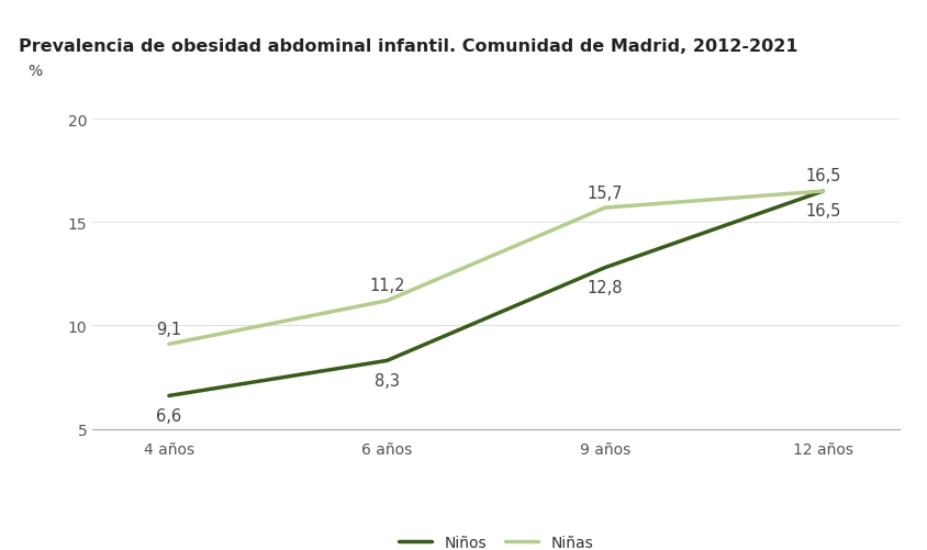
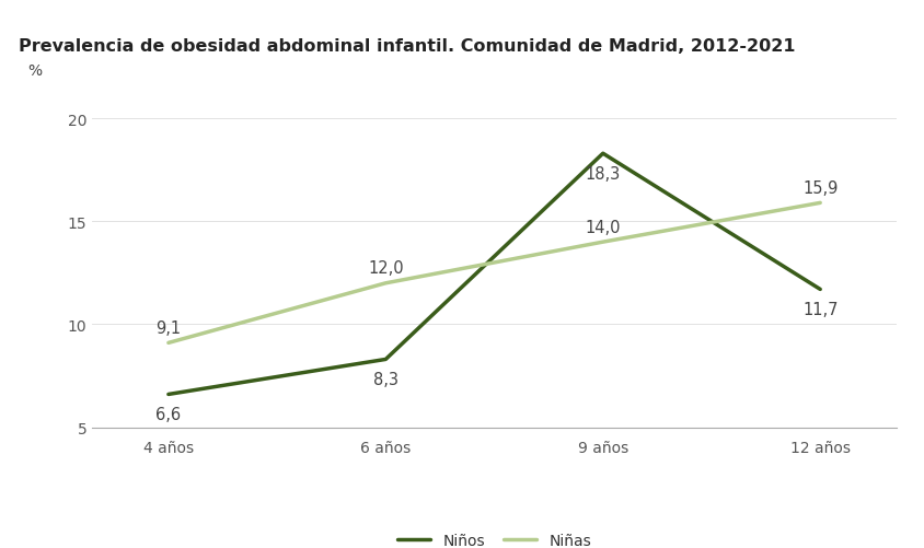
Niñas/6 años: 11,2 -> 12,0
Niños/9 años: 12,8 -> 18,3
Niñas/9 años: 15,7 -> 14,0
Niños/12 años: 16,5 -> 11,7
Niñas/12 años: 16,5 -> 15,9
